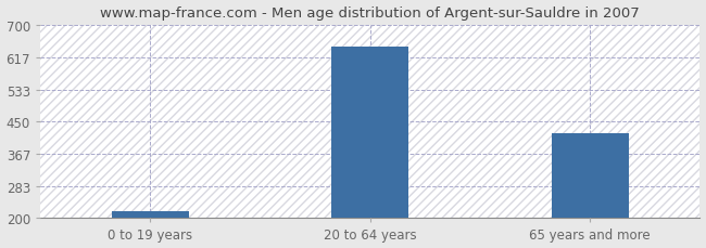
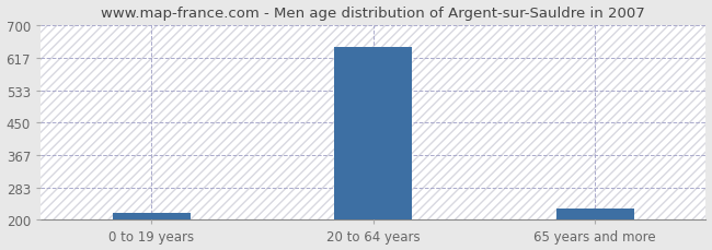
65 years and more: 420 -> 228
